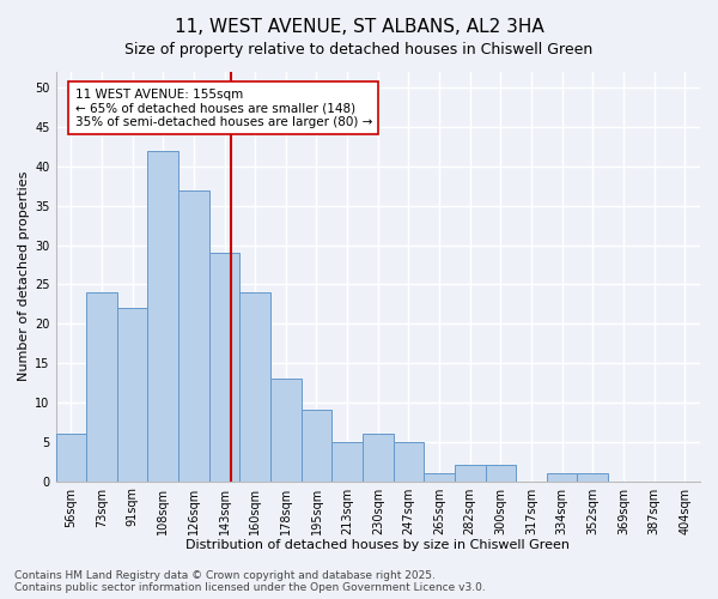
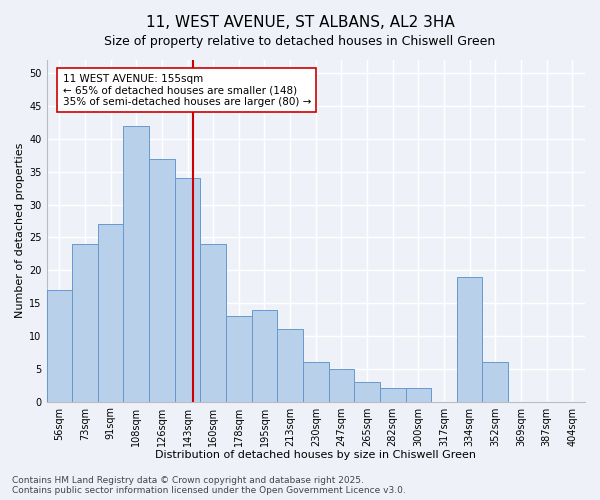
56sqm: 6 -> 17
91sqm: 22 -> 27
143sqm: 29 -> 34
195sqm: 9 -> 14
213sqm: 5 -> 11
265sqm: 1 -> 3
334sqm: 1 -> 19
352sqm: 1 -> 6
